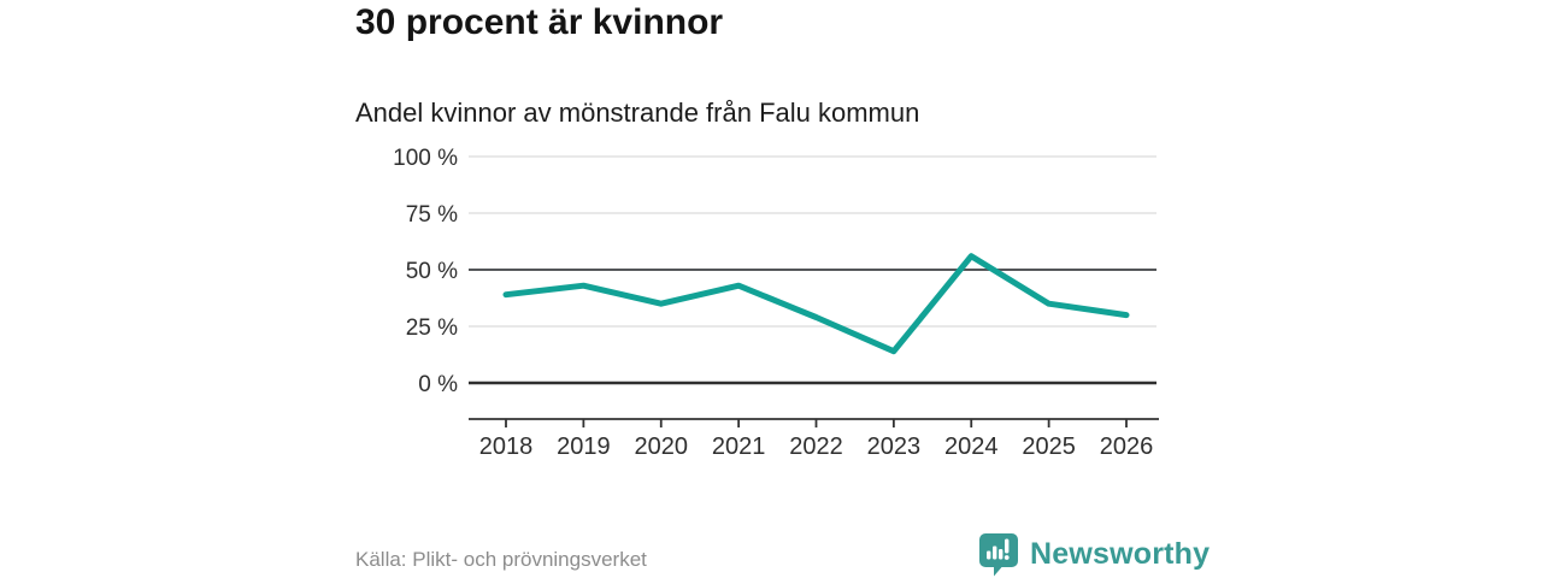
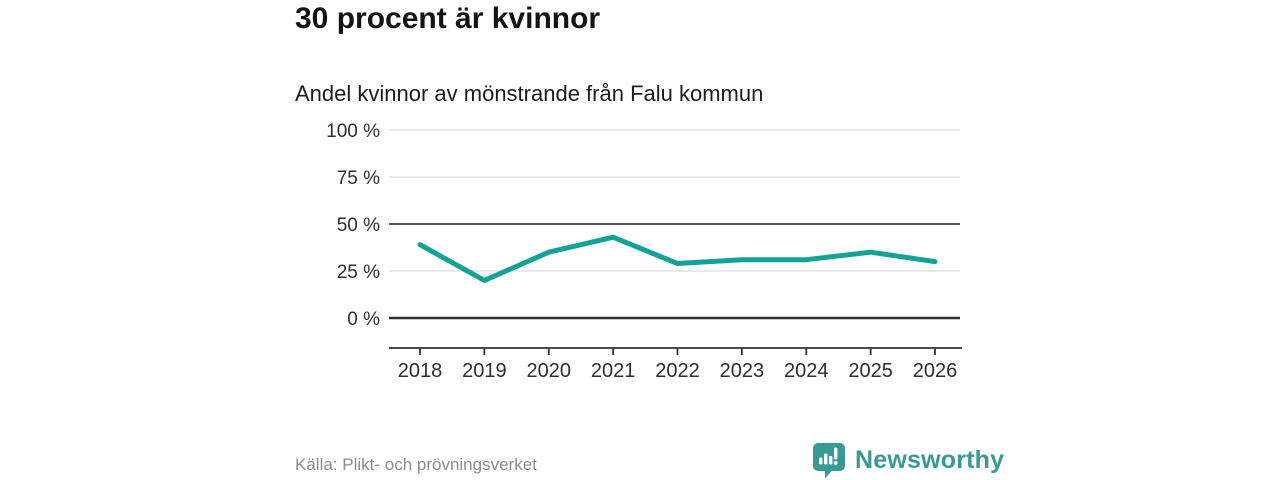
2019: 43% -> 20%
2023: 14% -> 31%
2024: 56% -> 31%
